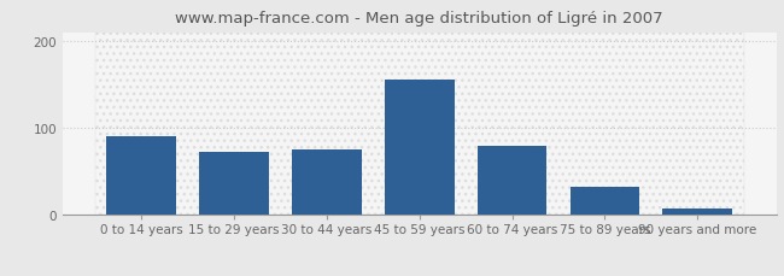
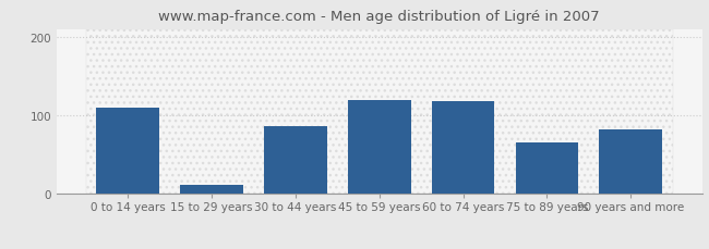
0 to 14 years: 90 -> 110
15 to 29 years: 72 -> 12
30 to 44 years: 75 -> 86
45 to 59 years: 155 -> 120
60 to 74 years: 80 -> 118
75 to 89 years: 33 -> 66
90 years and more: 7 -> 82
